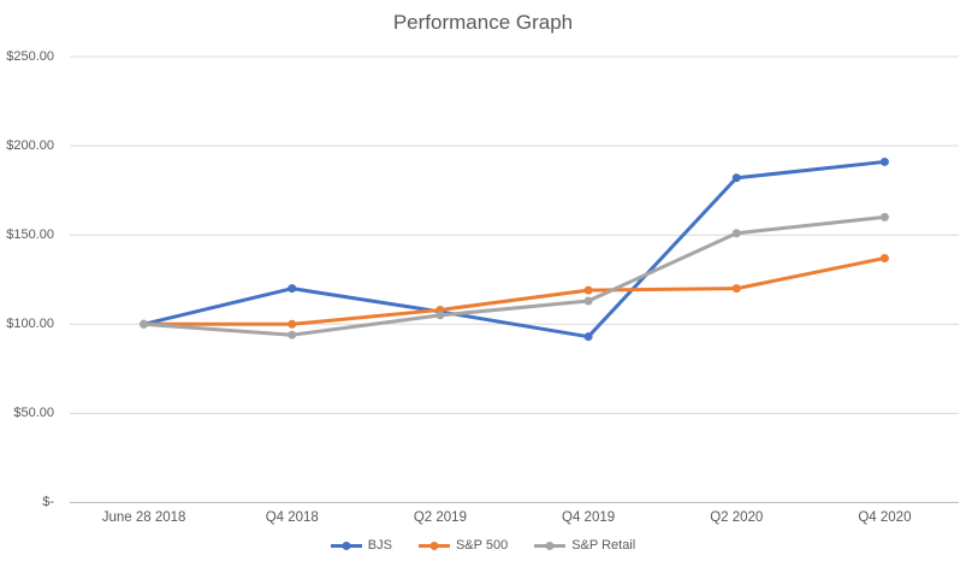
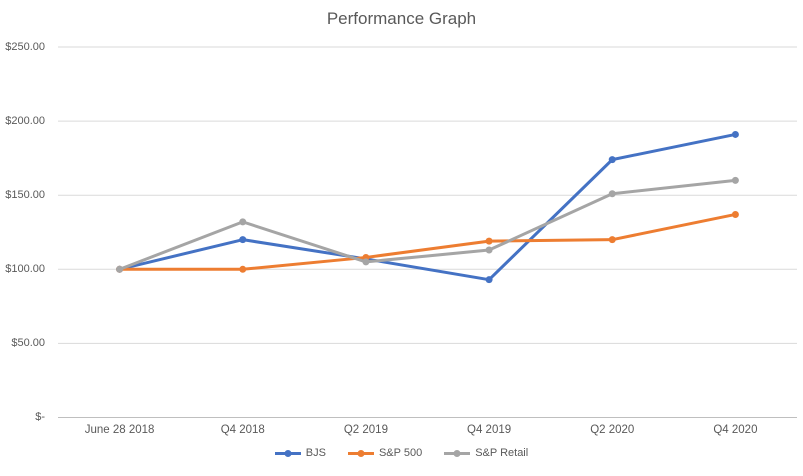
S&P Retail/Q4 2018: $94 -> $132
BJS/Q2 2020: $182 -> $174
